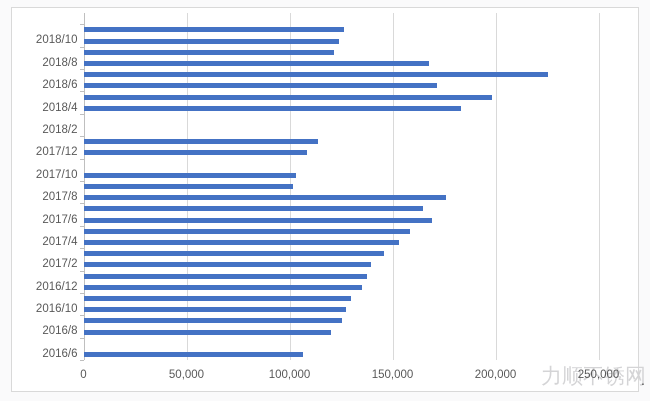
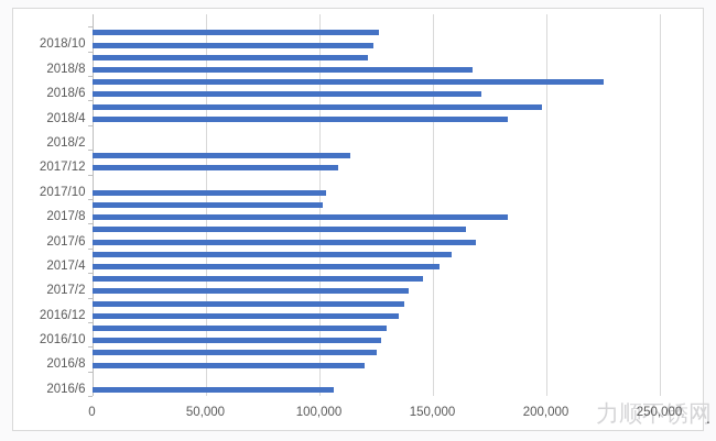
2017/8: 176000 -> 183000
